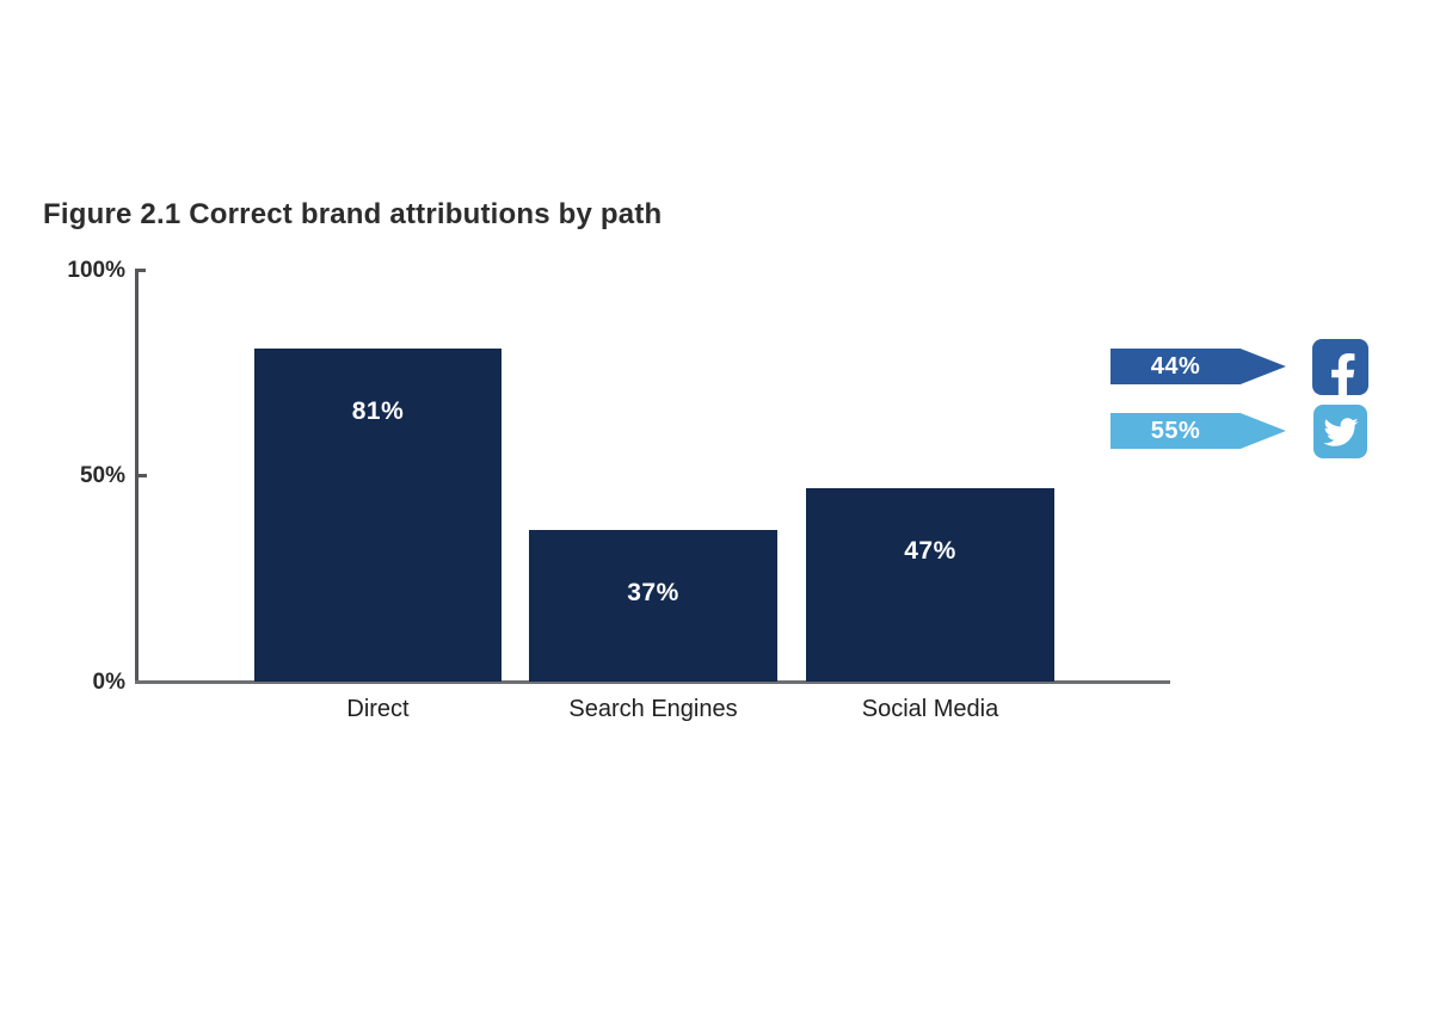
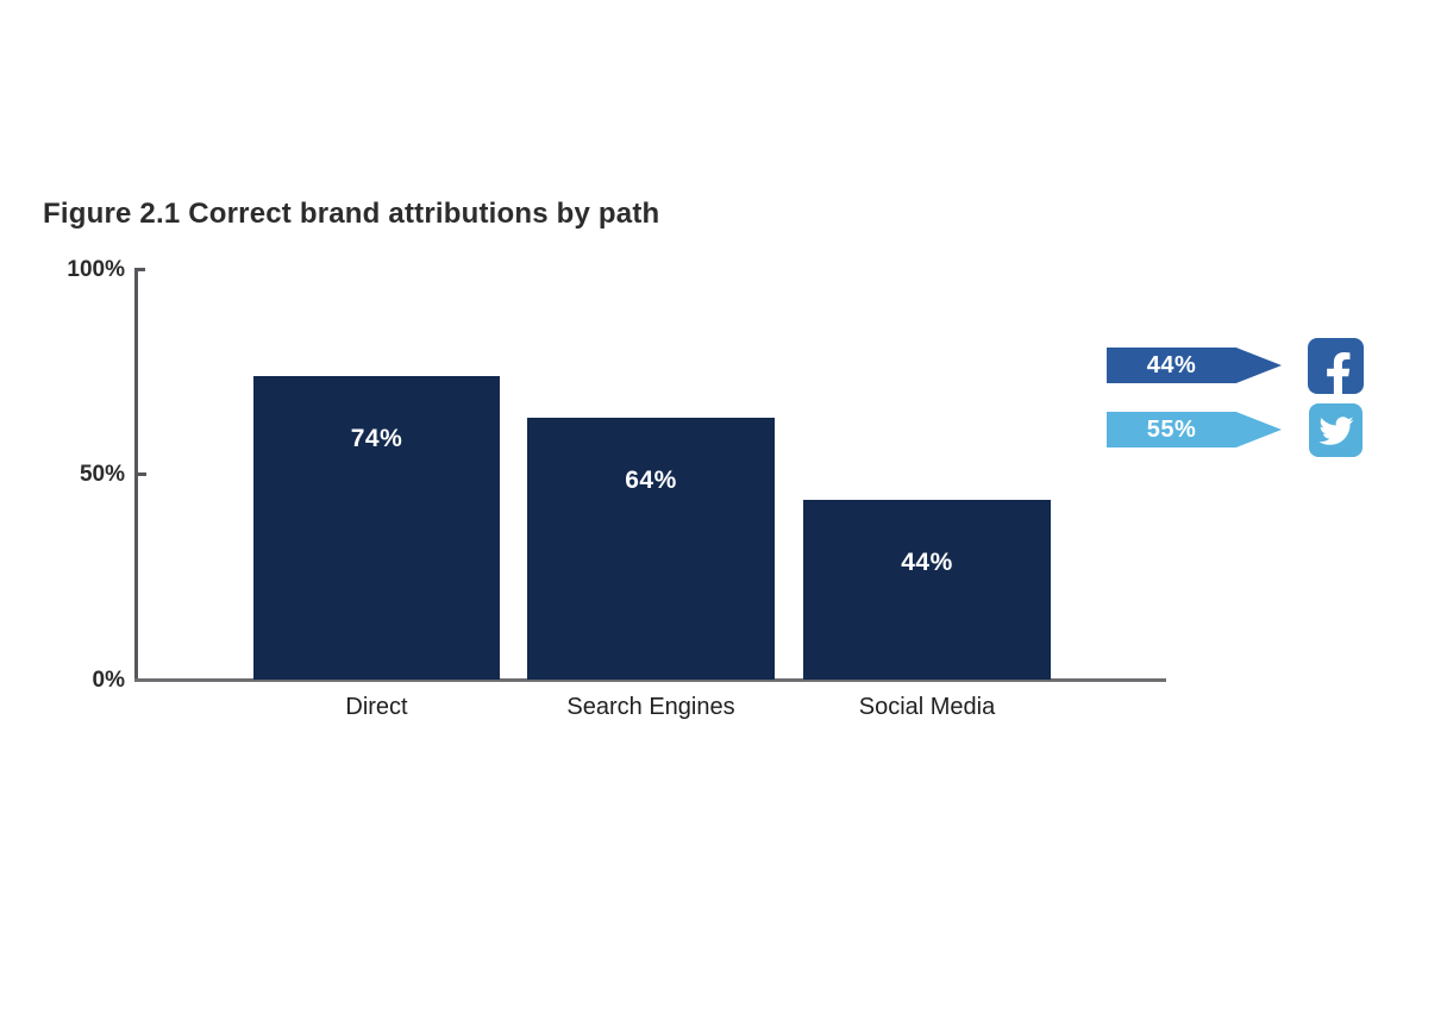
Direct: 81% -> 74%
Search Engines: 37% -> 64%
Social Media: 47% -> 44%
